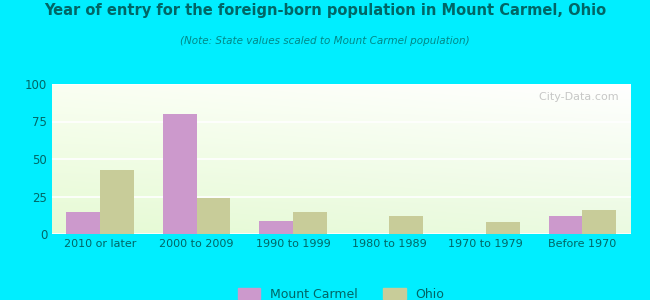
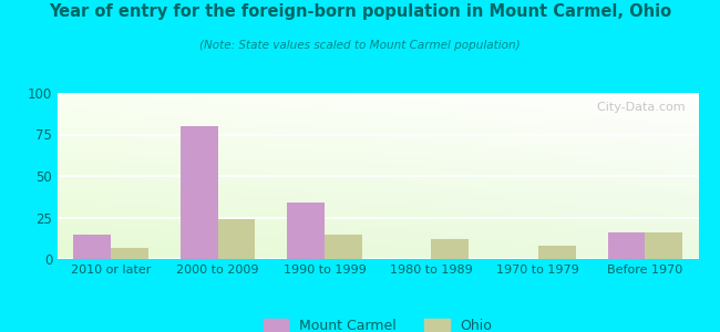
Ohio/2010 or later: 43 -> 7
Mount Carmel/1990 to 1999: 9 -> 34
Mount Carmel/Before 1970: 12 -> 16
